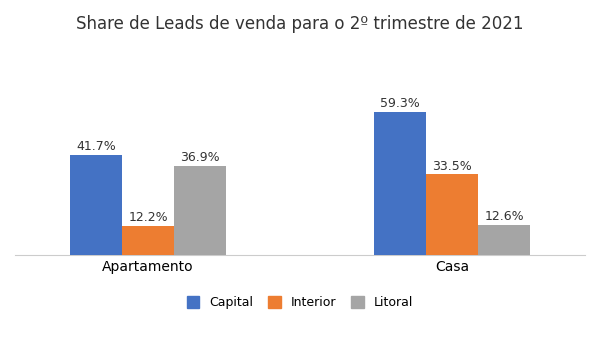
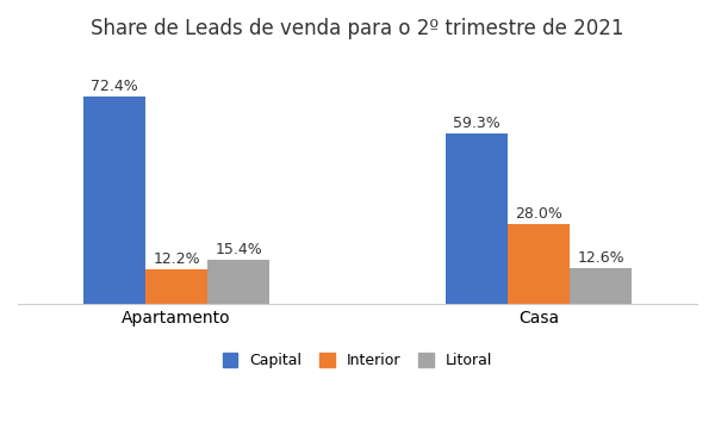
Capital/Apartamento: 41.7% -> 72.4%
Litoral/Apartamento: 36.9% -> 15.4%
Interior/Casa: 33.5% -> 28.0%
